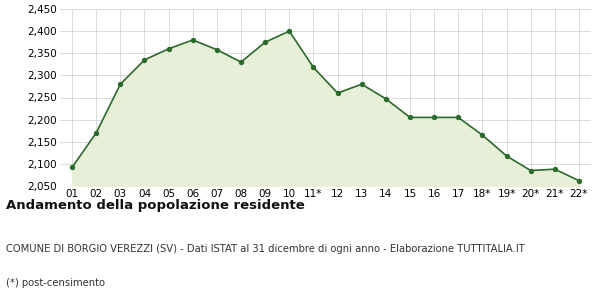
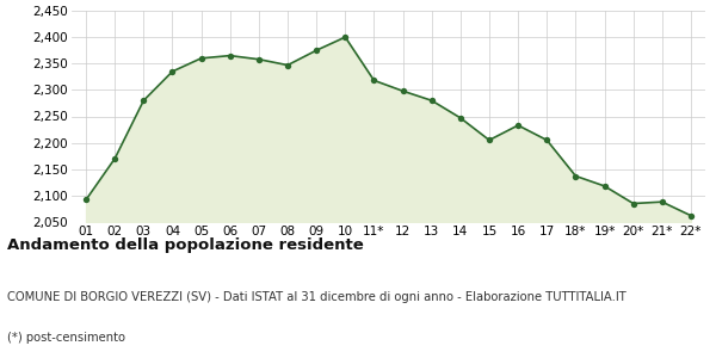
06: 2,380 -> 2,365
08: 2,330 -> 2,347
12: 2,260 -> 2,298
16: 2,205 -> 2,233
18*: 2,165 -> 2,137
